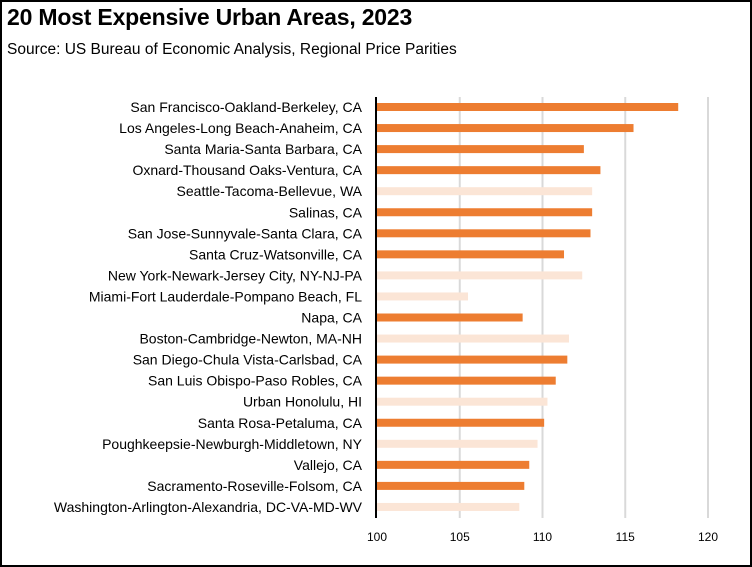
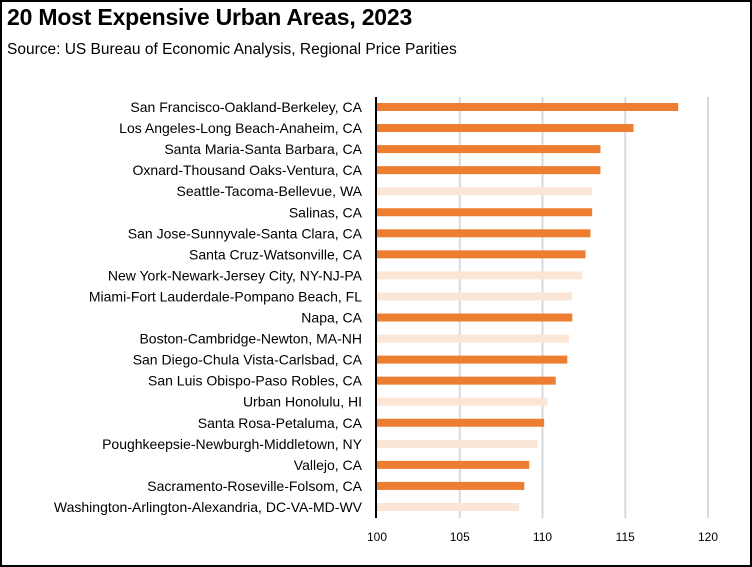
Santa Maria-Santa Barbara, CA: 112.5 -> 113.5
Santa Cruz-Watsonville, CA: 111.3 -> 112.6
Miami-Fort Lauderdale-Pompano Beach, FL: 105.5 -> 111.8
Napa, CA: 108.8 -> 111.8
